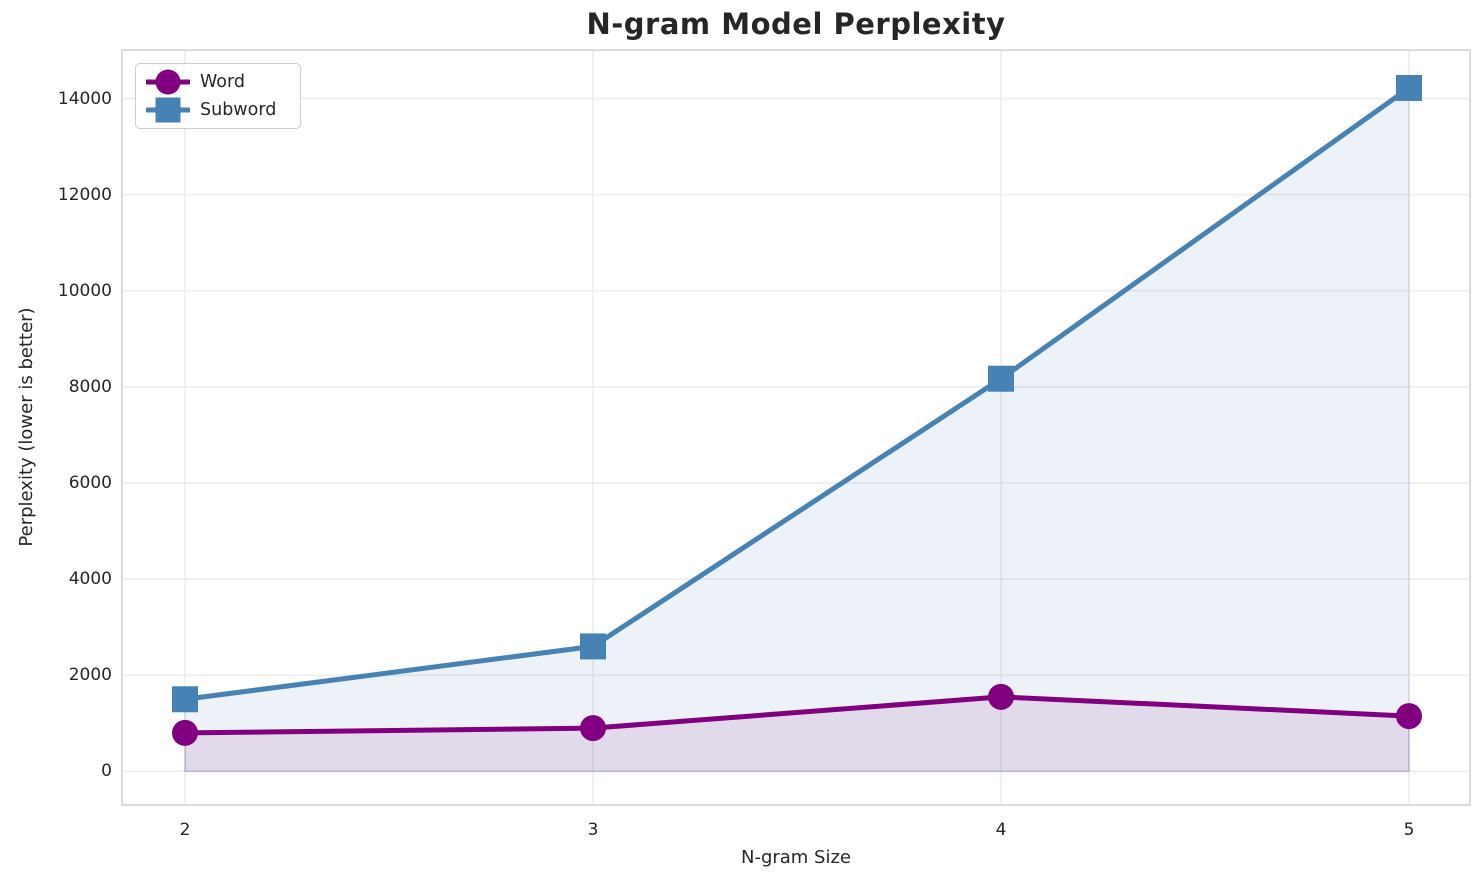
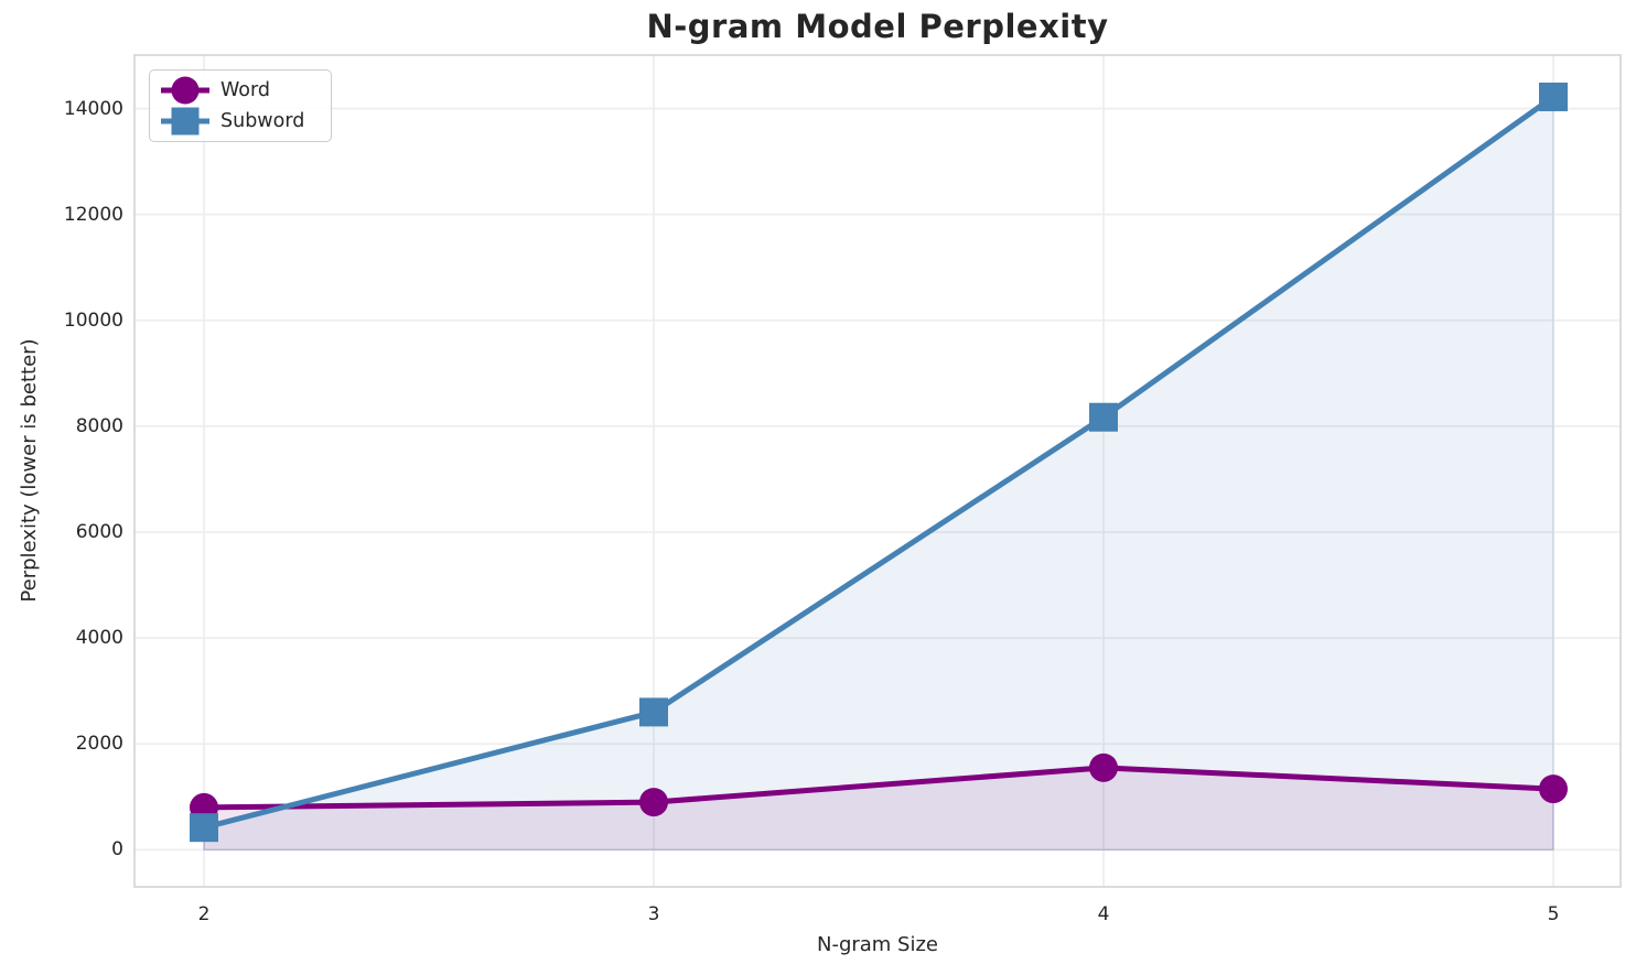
Subword/2: 1500 -> 400
